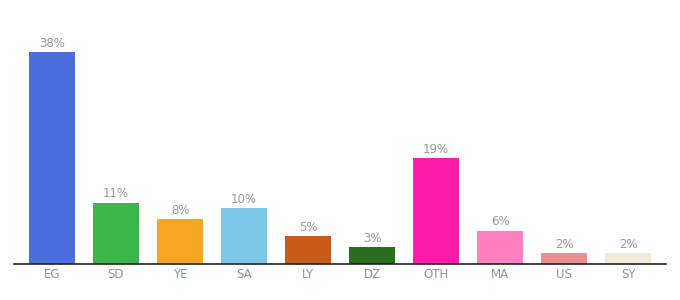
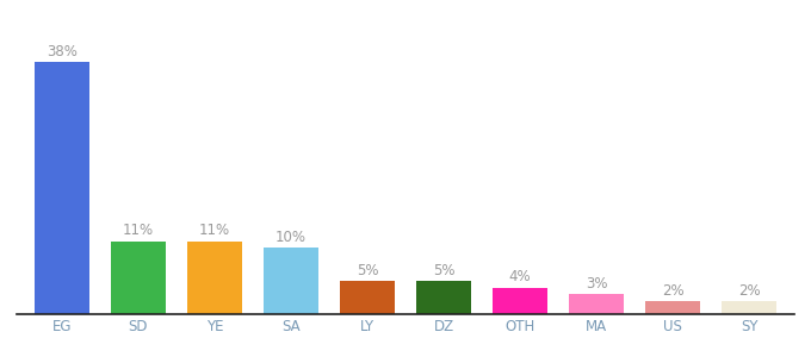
YE: 8% -> 11%
DZ: 3% -> 5%
OTH: 19% -> 4%
MA: 6% -> 3%
